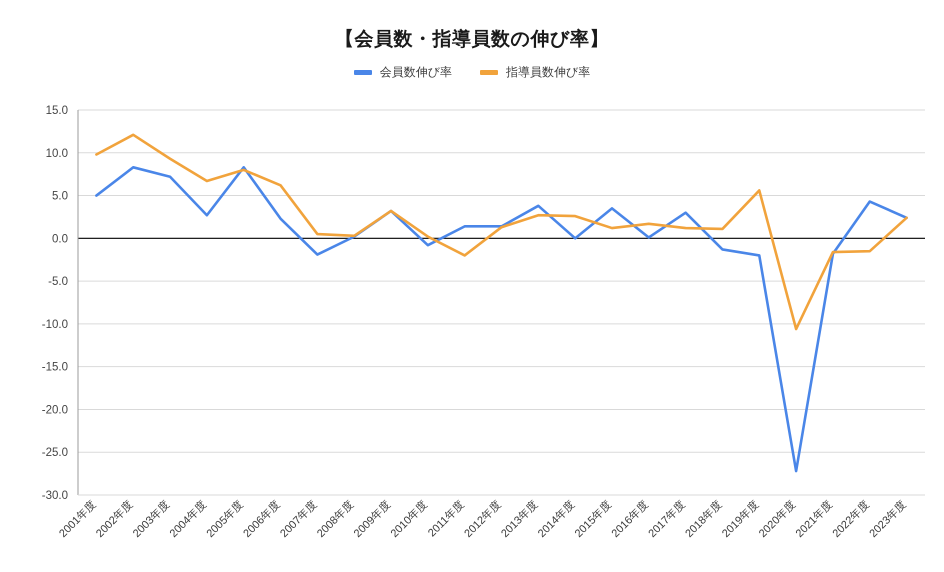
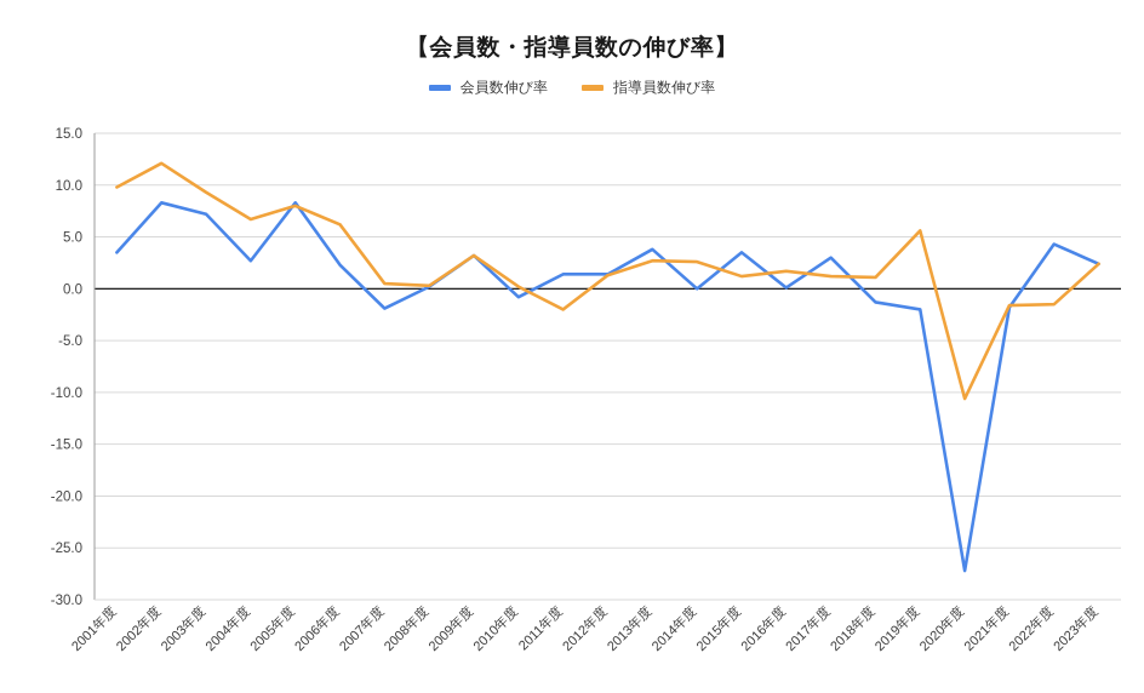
会員数伸び率/2001年度: 5 -> 4
